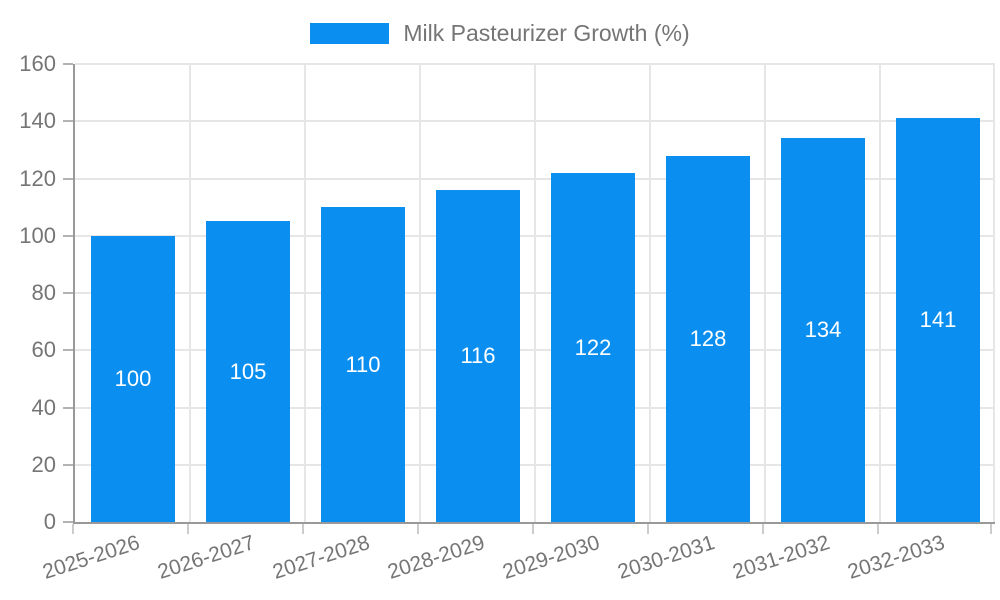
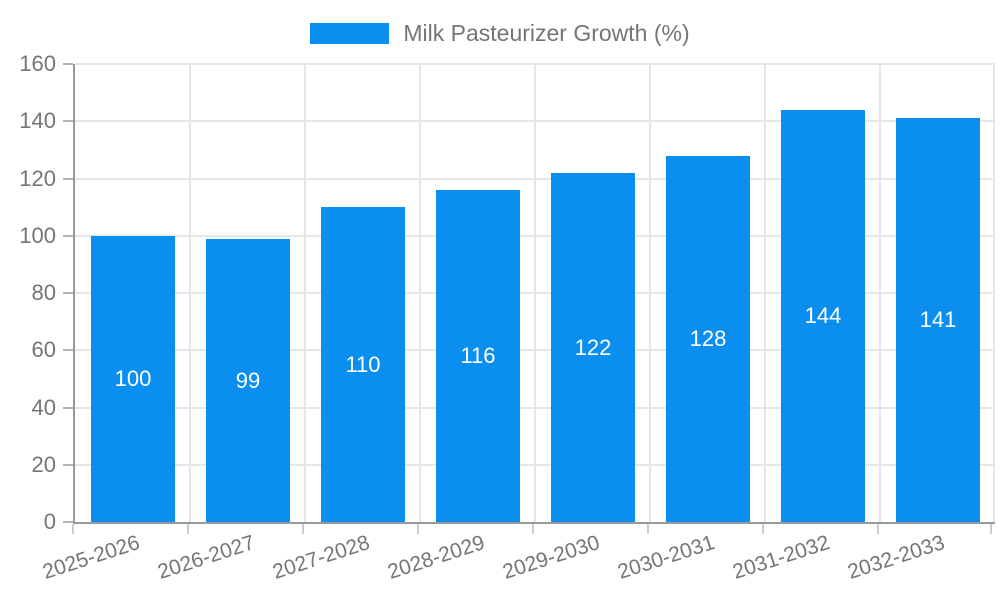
2026-2027: 105 -> 99
2031-2032: 134 -> 144
